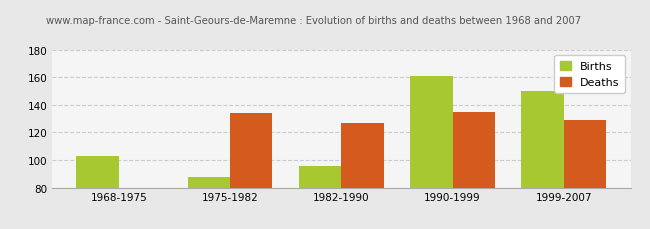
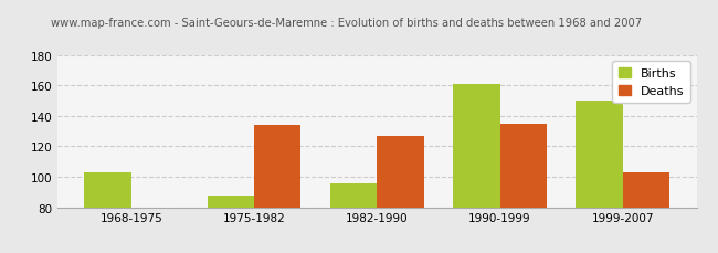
Deaths/1999-2007: 129 -> 103
